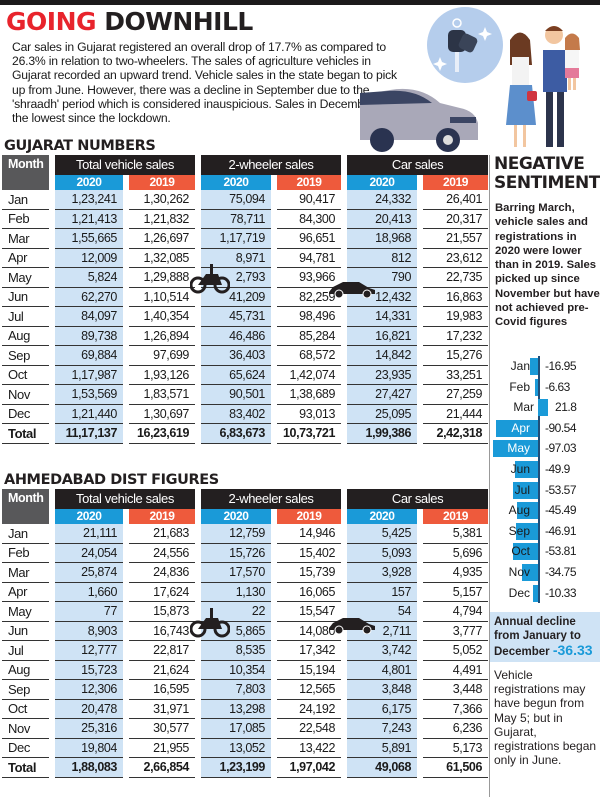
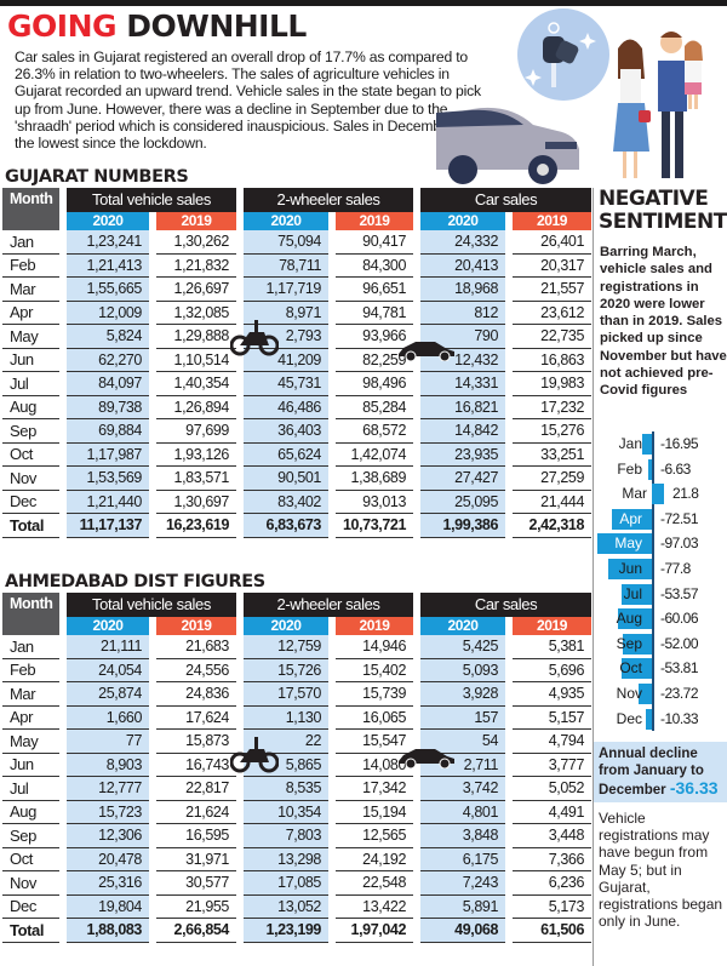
NEGATIVE SENTIMENT/Apr: -90.54 -> -72.51
NEGATIVE SENTIMENT/Jun: -49.9 -> -77.8
NEGATIVE SENTIMENT/Aug: -45.49 -> -60.06
NEGATIVE SENTIMENT/Sep: -46.91 -> -52.00
NEGATIVE SENTIMENT/Nov: -34.75 -> -23.72
